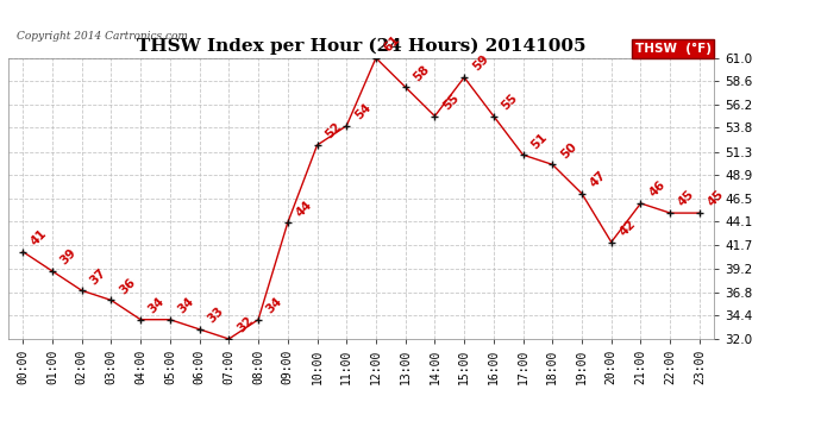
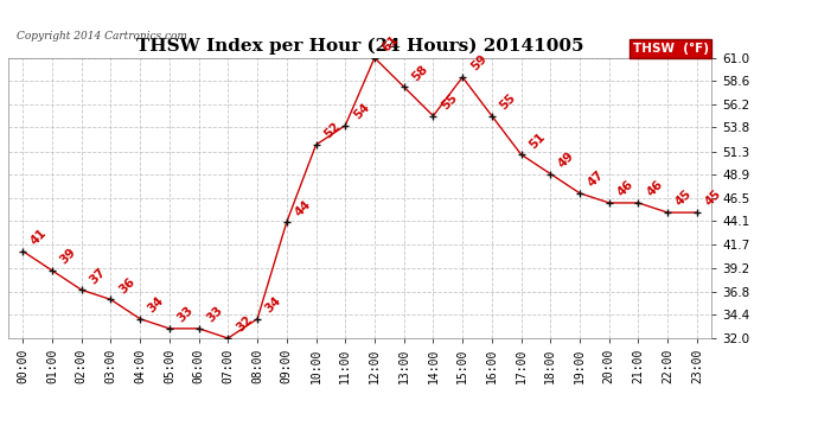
05:00: 34 -> 33
18:00: 50 -> 49
20:00: 42 -> 46
